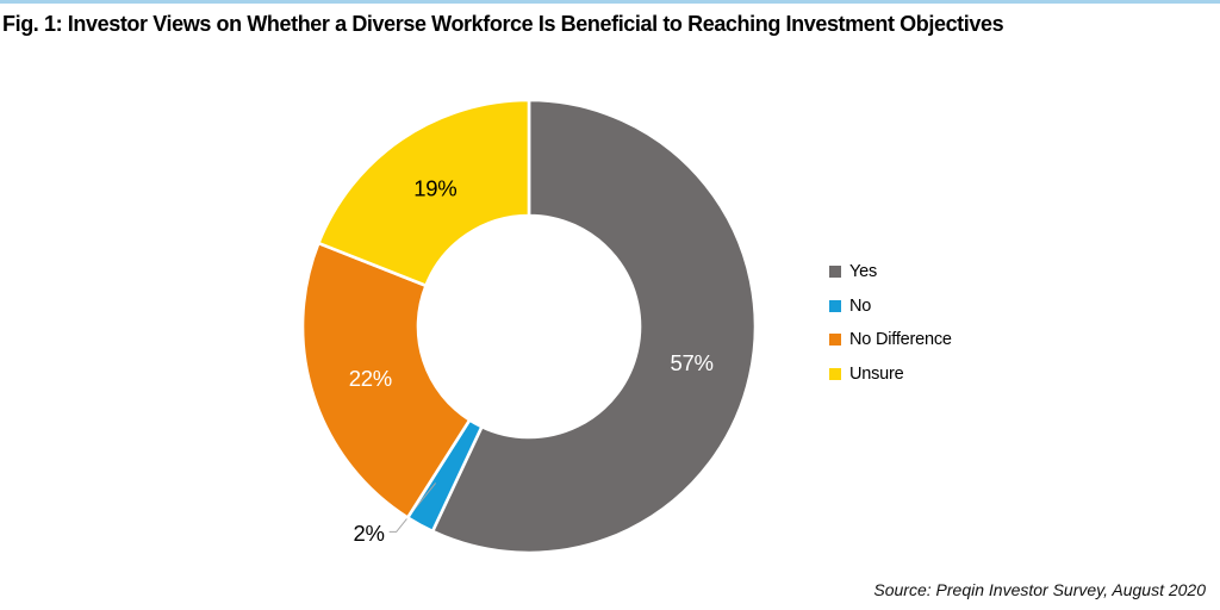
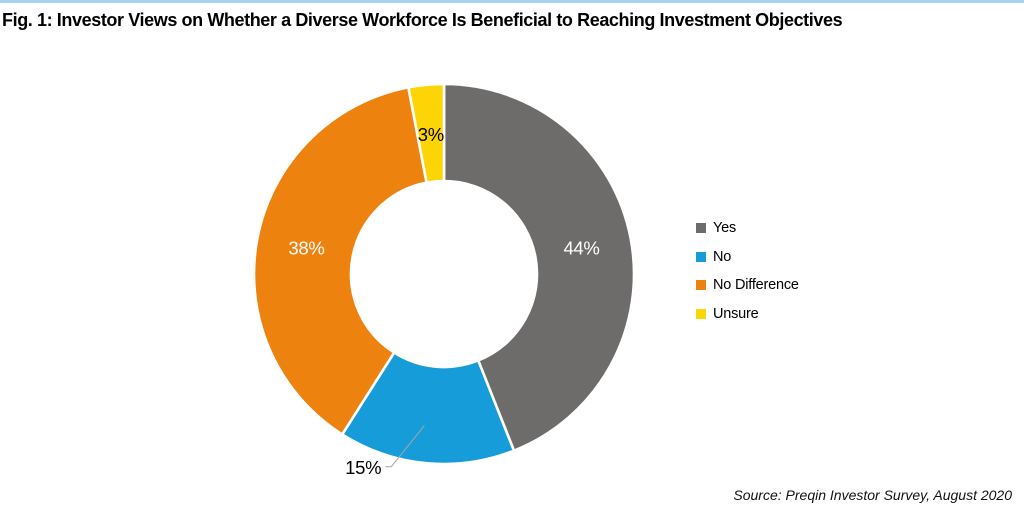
Yes: 57% -> 44%
No: 2% -> 15%
No Difference: 22% -> 38%
Unsure: 19% -> 3%
